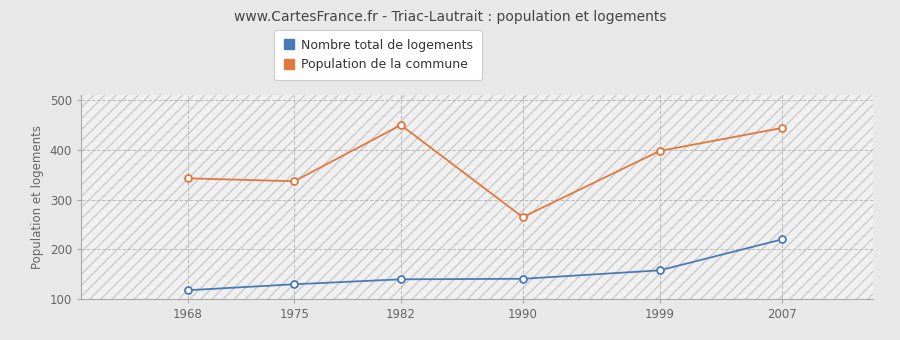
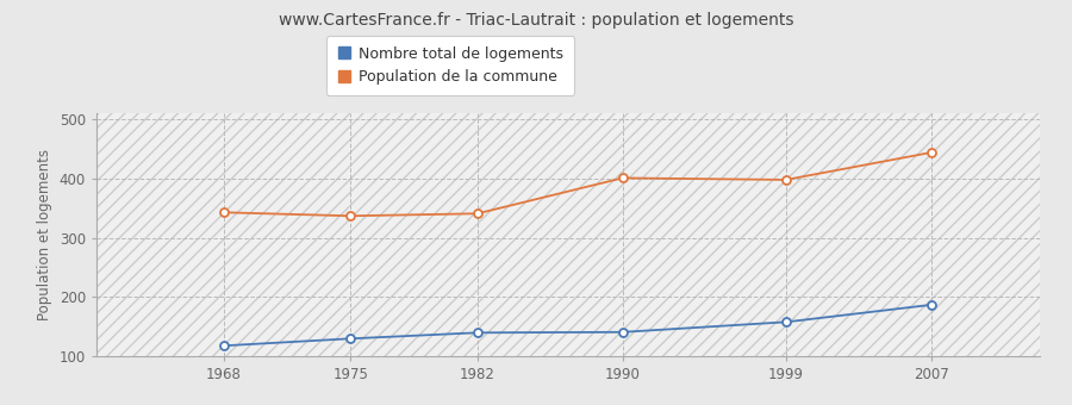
Population de la commune/1982: 450 -> 341
Population de la commune/1990: 265 -> 401
Nombre total de logements/2007: 220 -> 187
